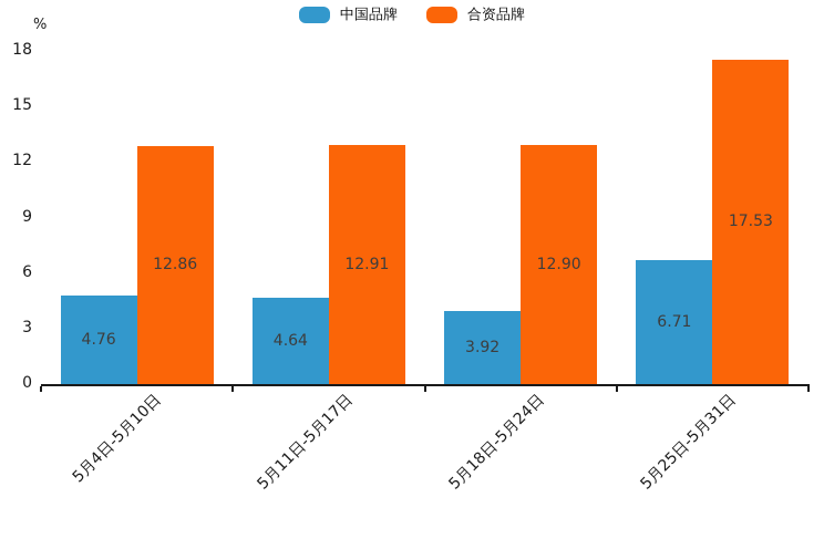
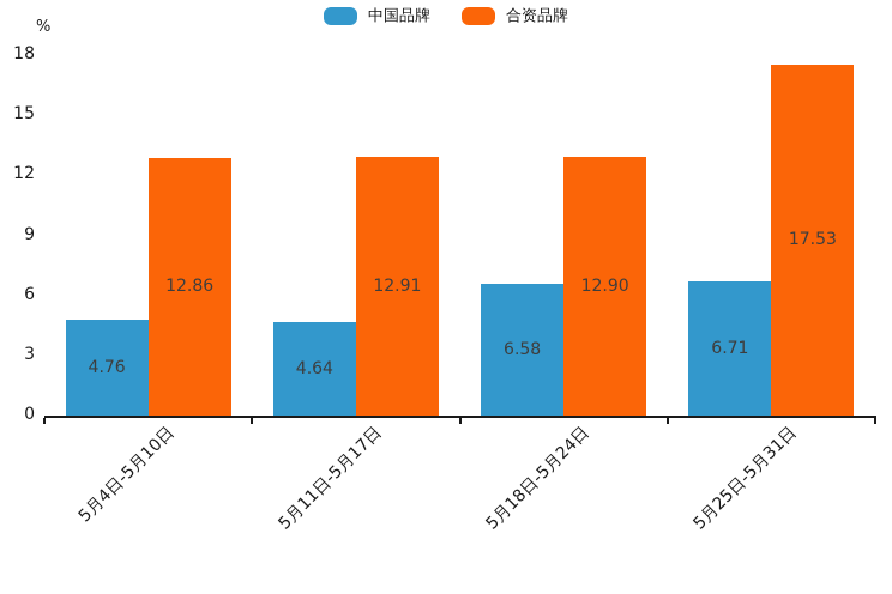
中国品牌/5月18日-5月24日: 3.92 -> 6.58
